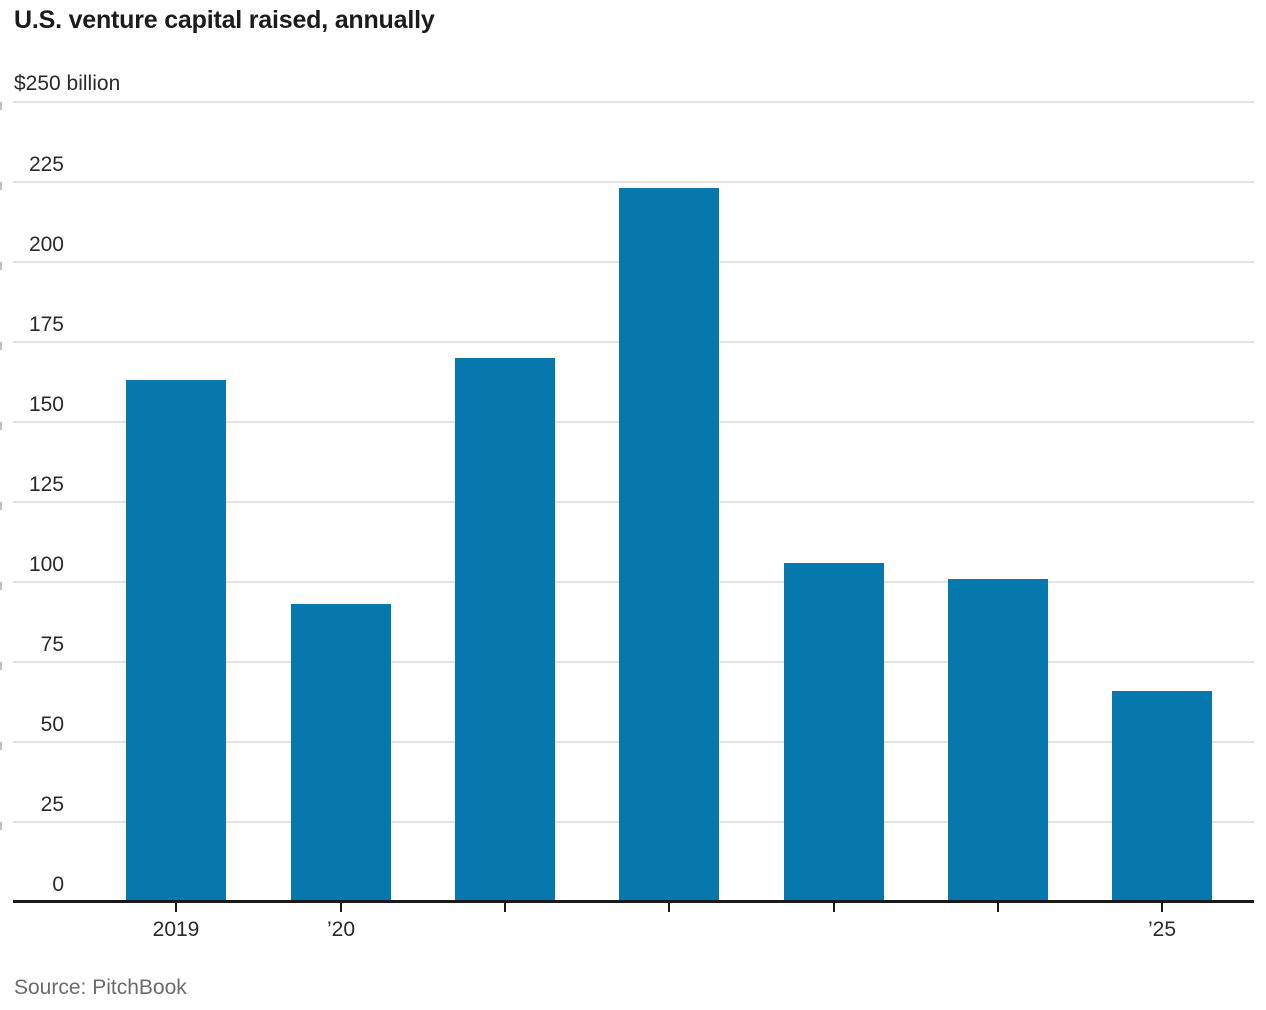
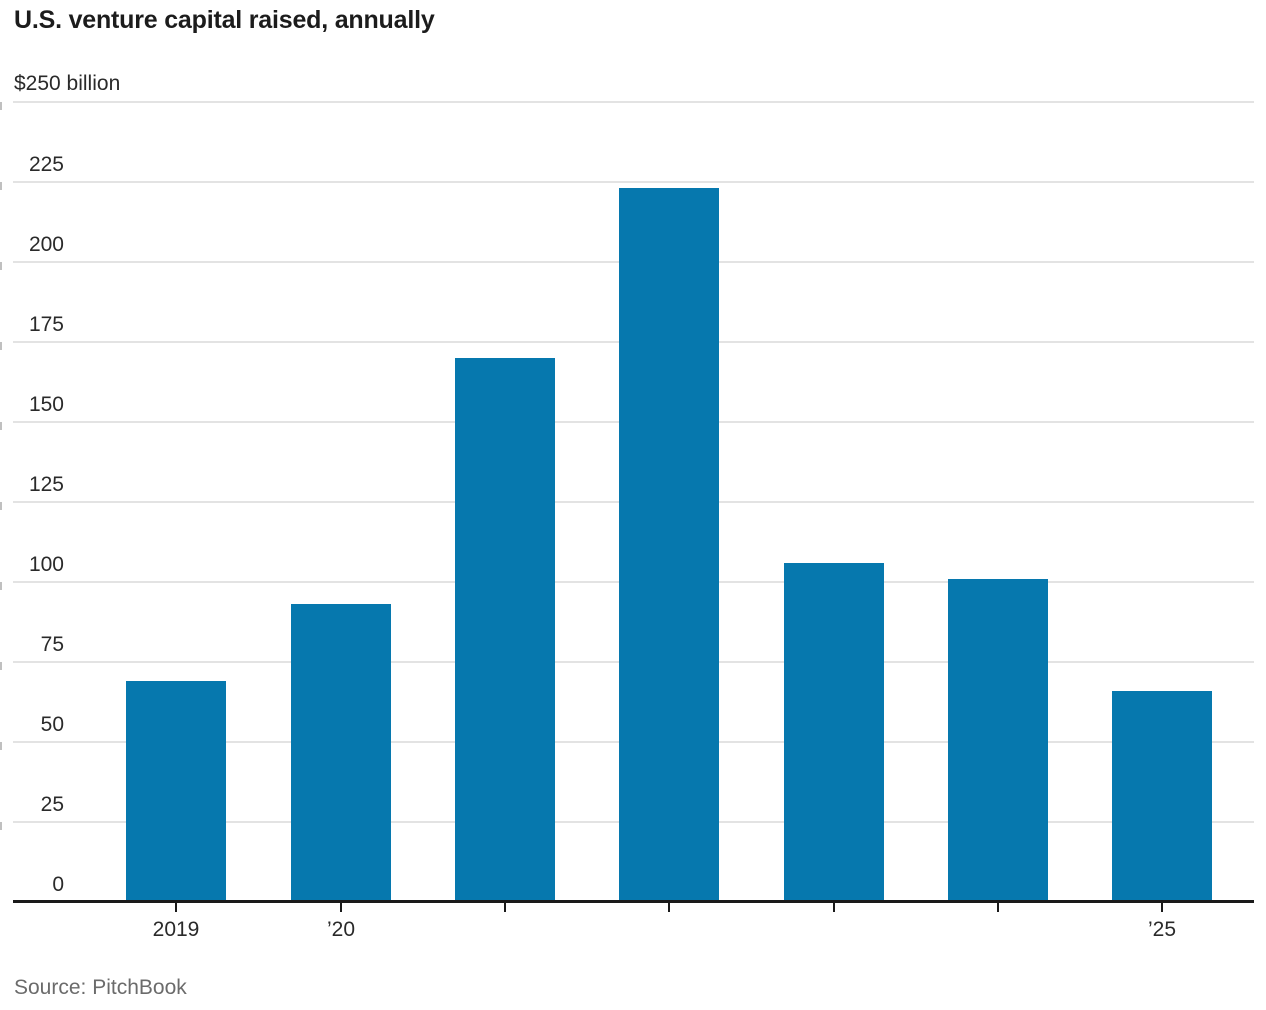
2019: 163 -> 69
